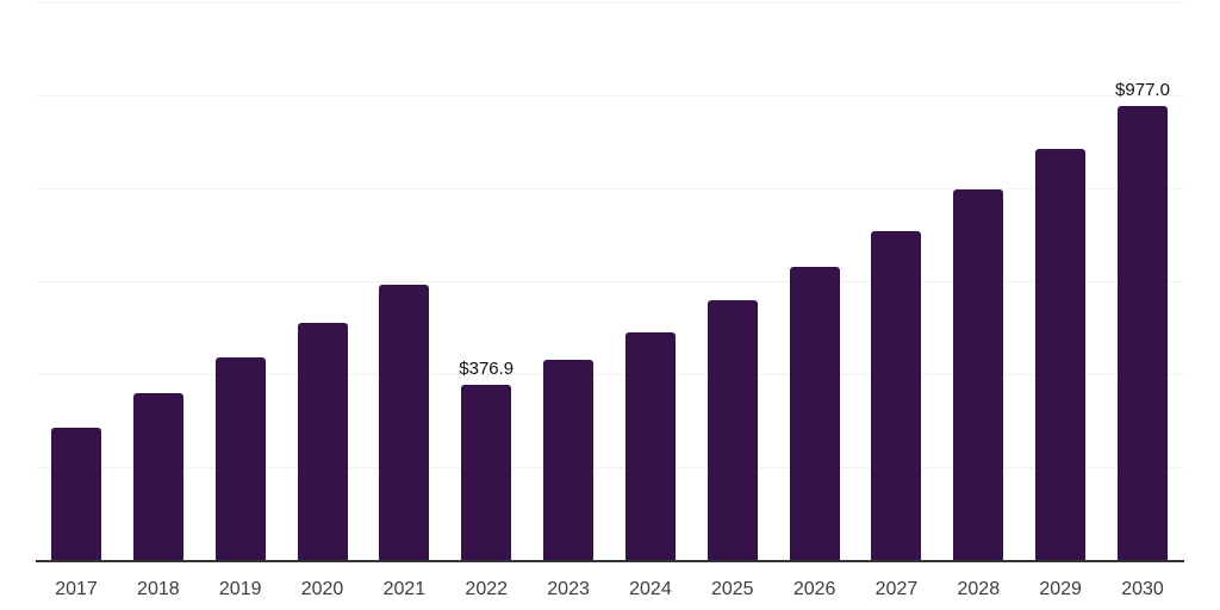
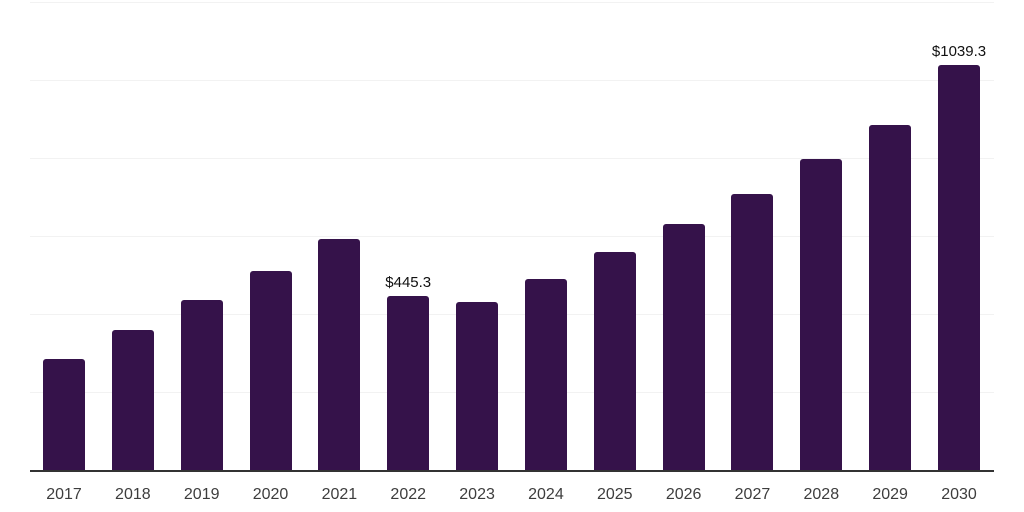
2022: $376.9 -> $445.3
2030: $977.0 -> $1039.3
